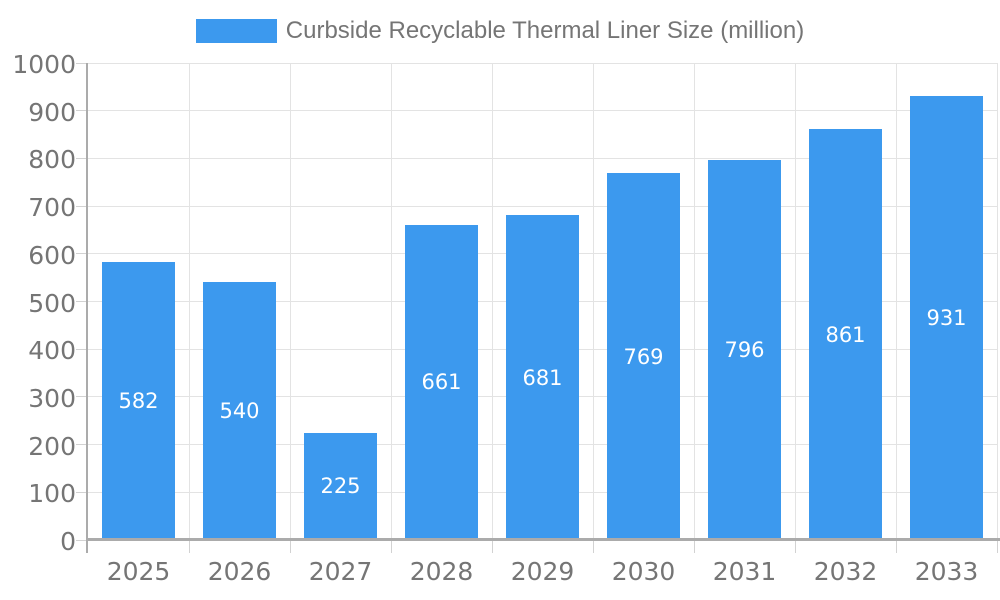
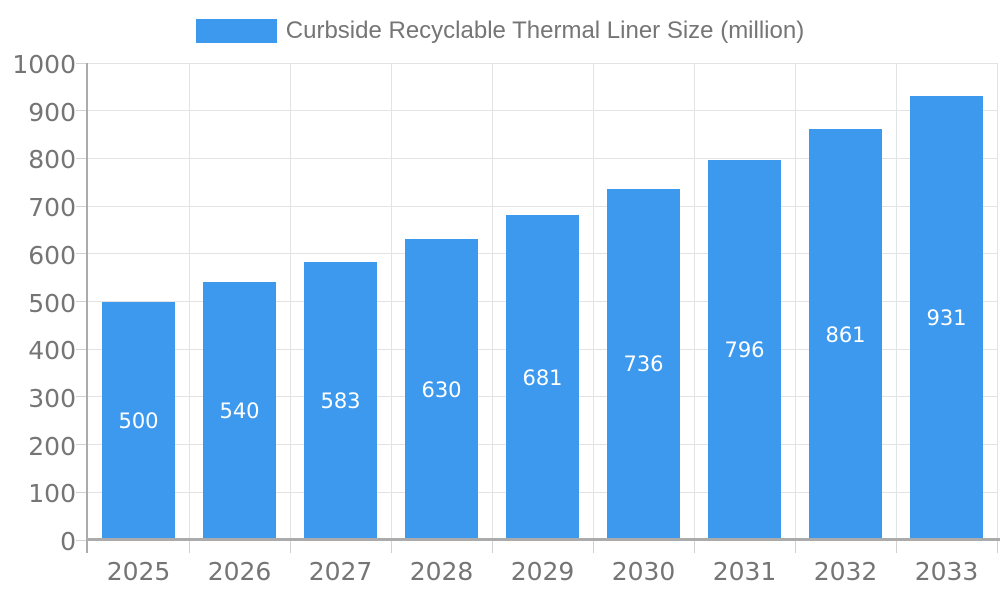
2025: 582 -> 500
2027: 225 -> 583
2028: 661 -> 630
2030: 769 -> 736
